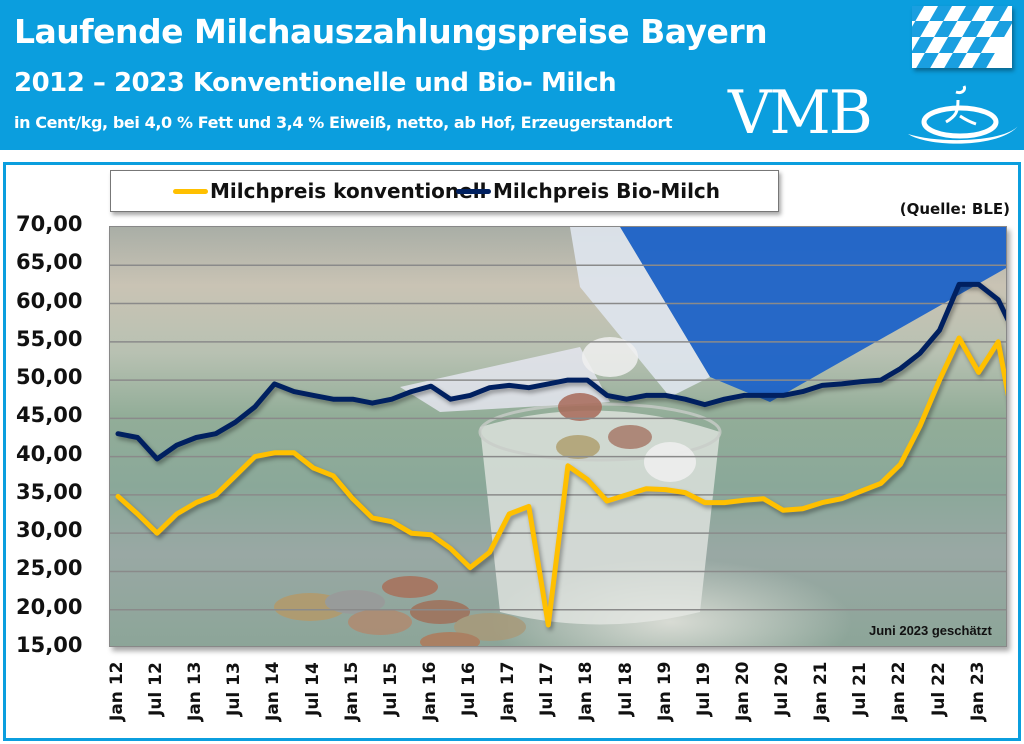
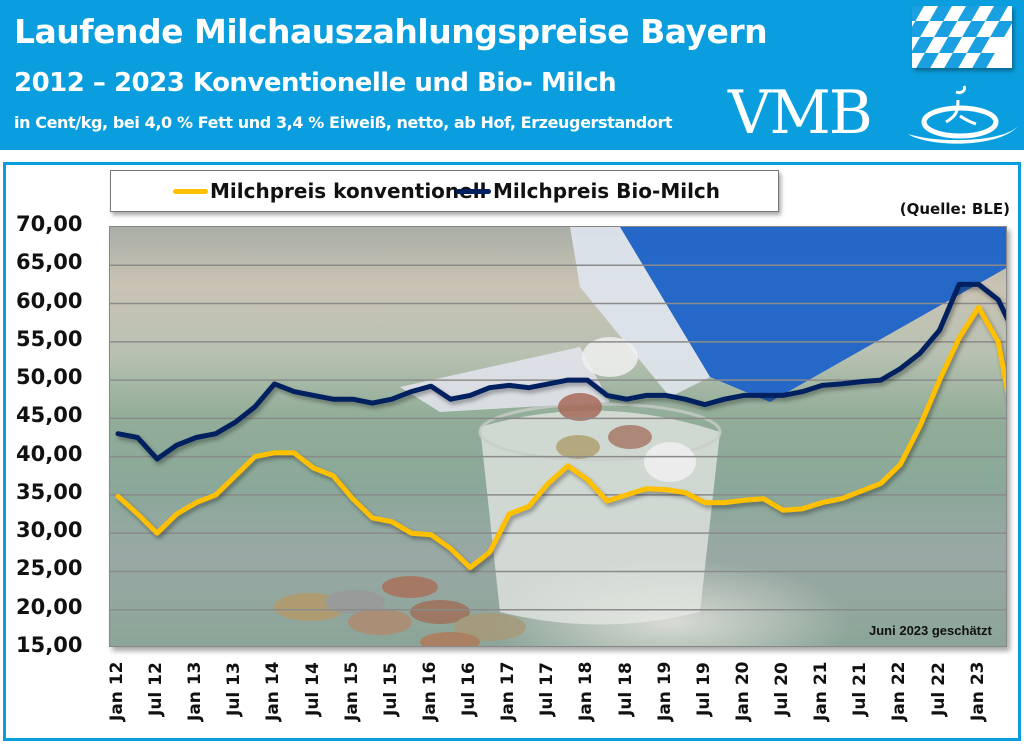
Milchpreis konventionell/Jul 17: 18 -> 36
Milchpreis konventionell/Jan 23: 51 -> 60
